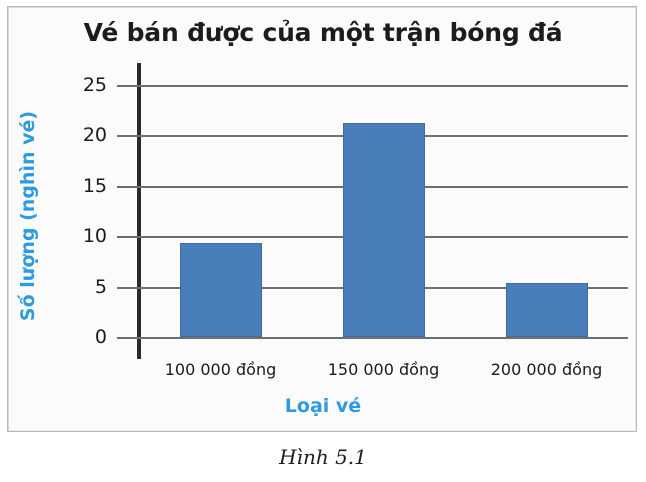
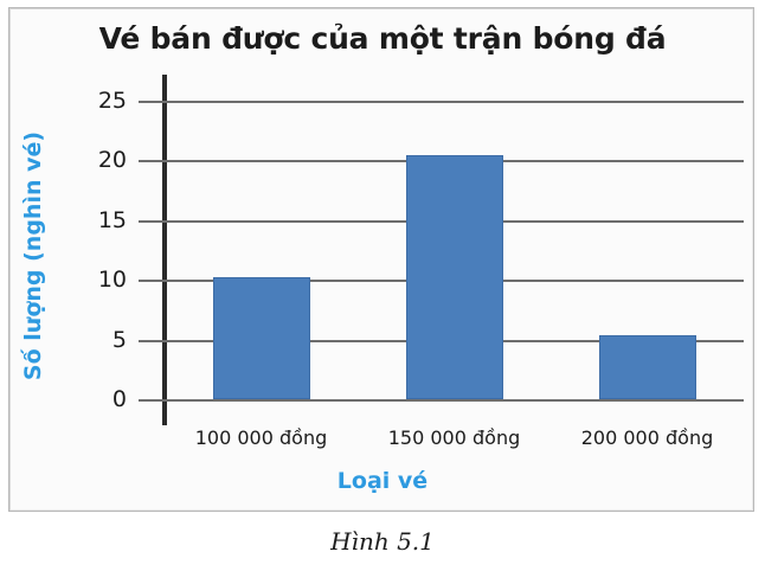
100 000 đồng: 9.3 -> 10.2
150 000 đồng: 21.2 -> 20.4
